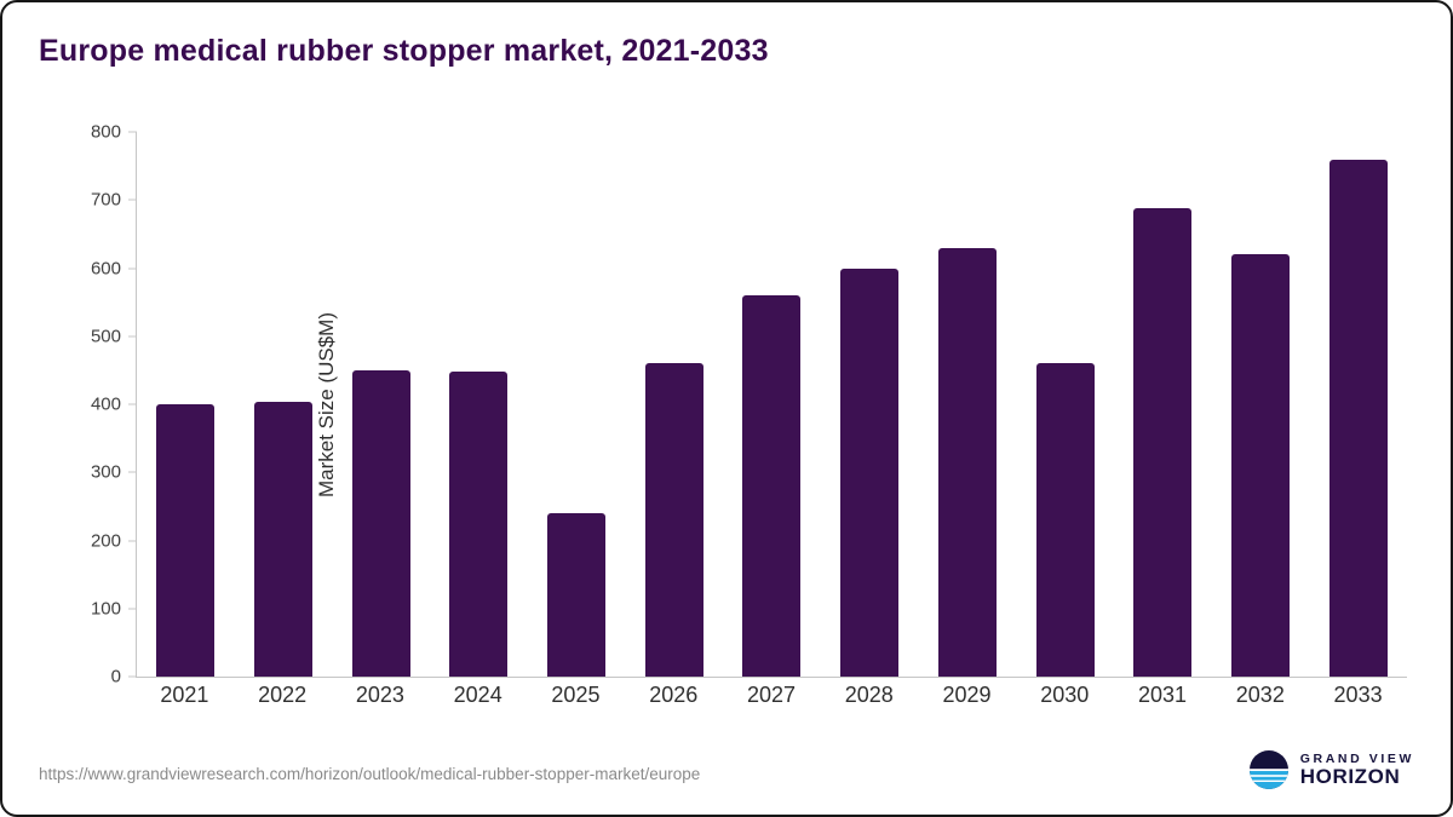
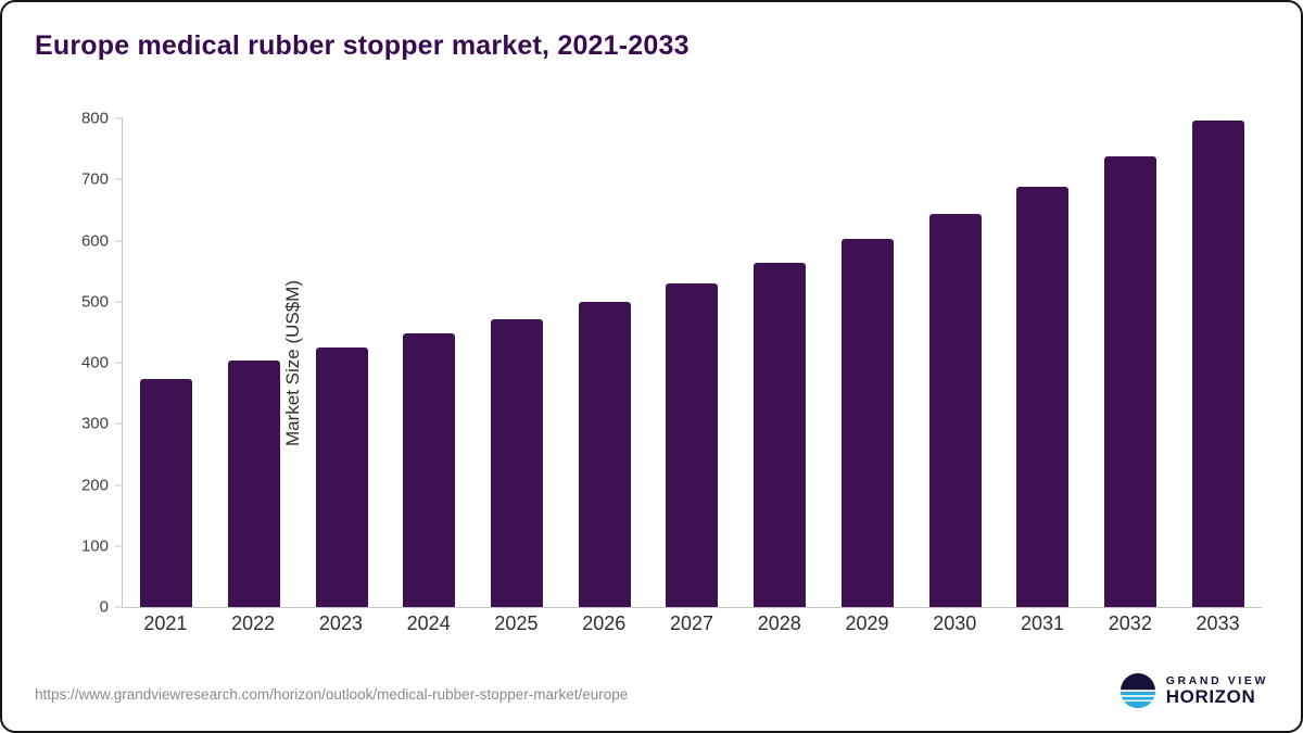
2021: 400 -> 370
2023: 450 -> 420
2025: 240 -> 470
2026: 460 -> 500
2027: 560 -> 530
2028: 600 -> 560
2029: 630 -> 600
2030: 460 -> 640
2032: 620 -> 740
2033: 760 -> 800
